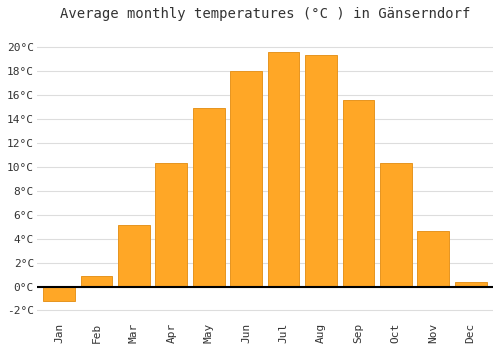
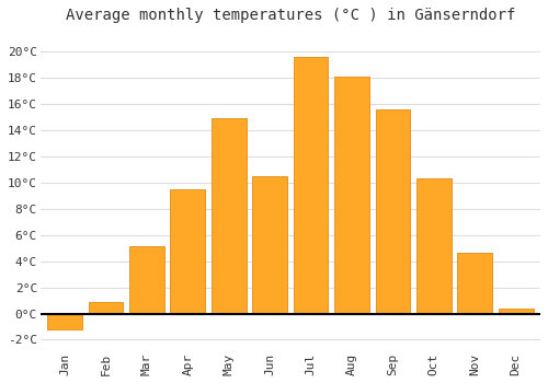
Apr: 10.3°C -> 9.5°C
Jun: 18.0°C -> 10.5°C
Aug: 19.3°C -> 18.1°C
